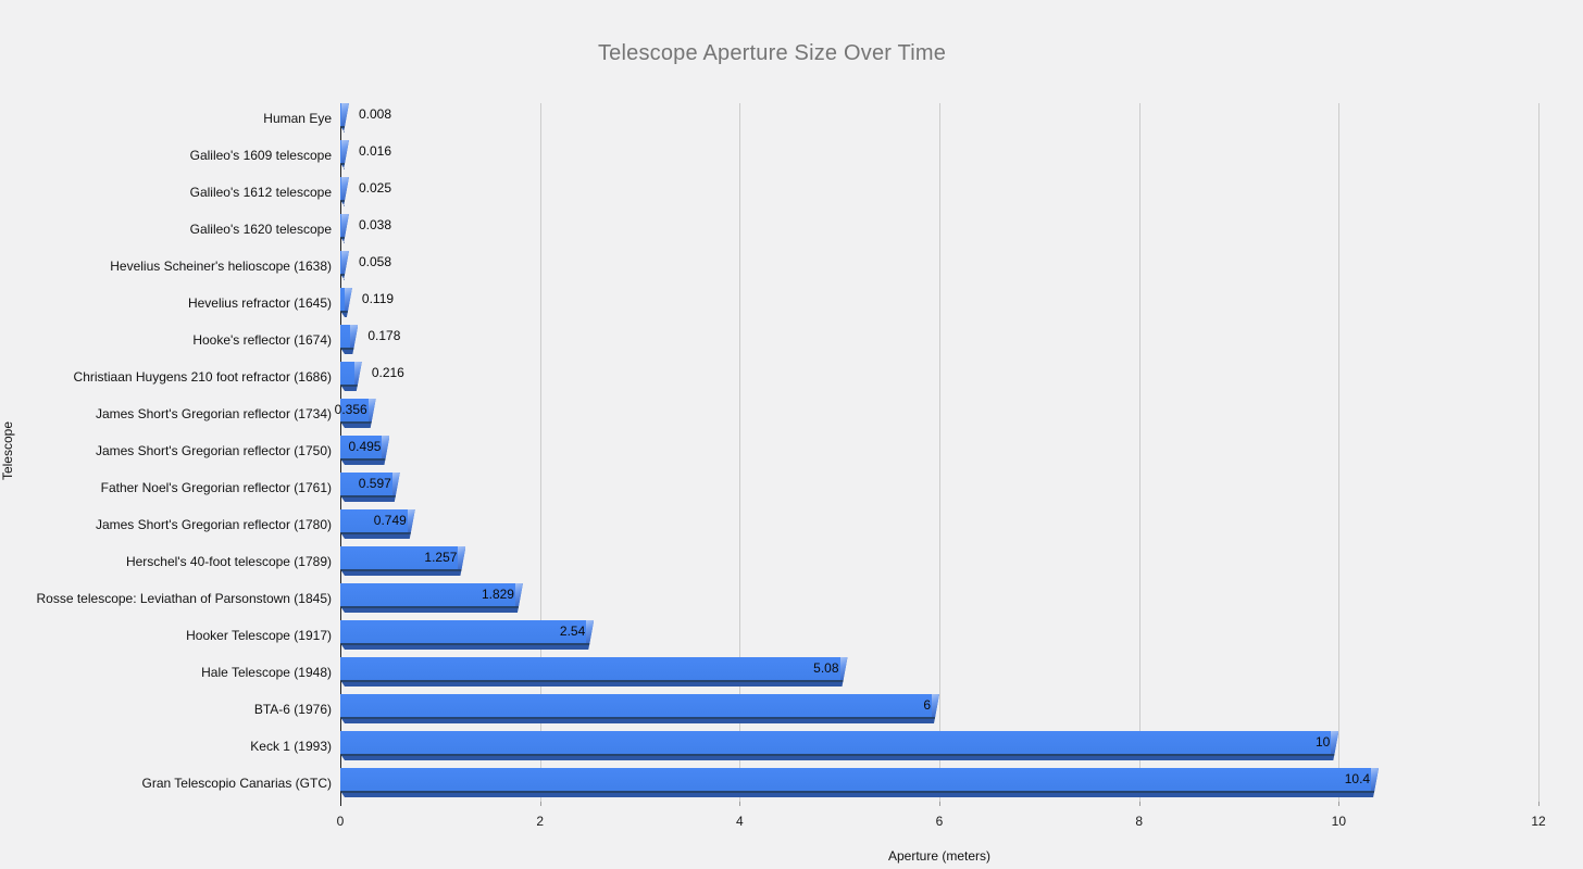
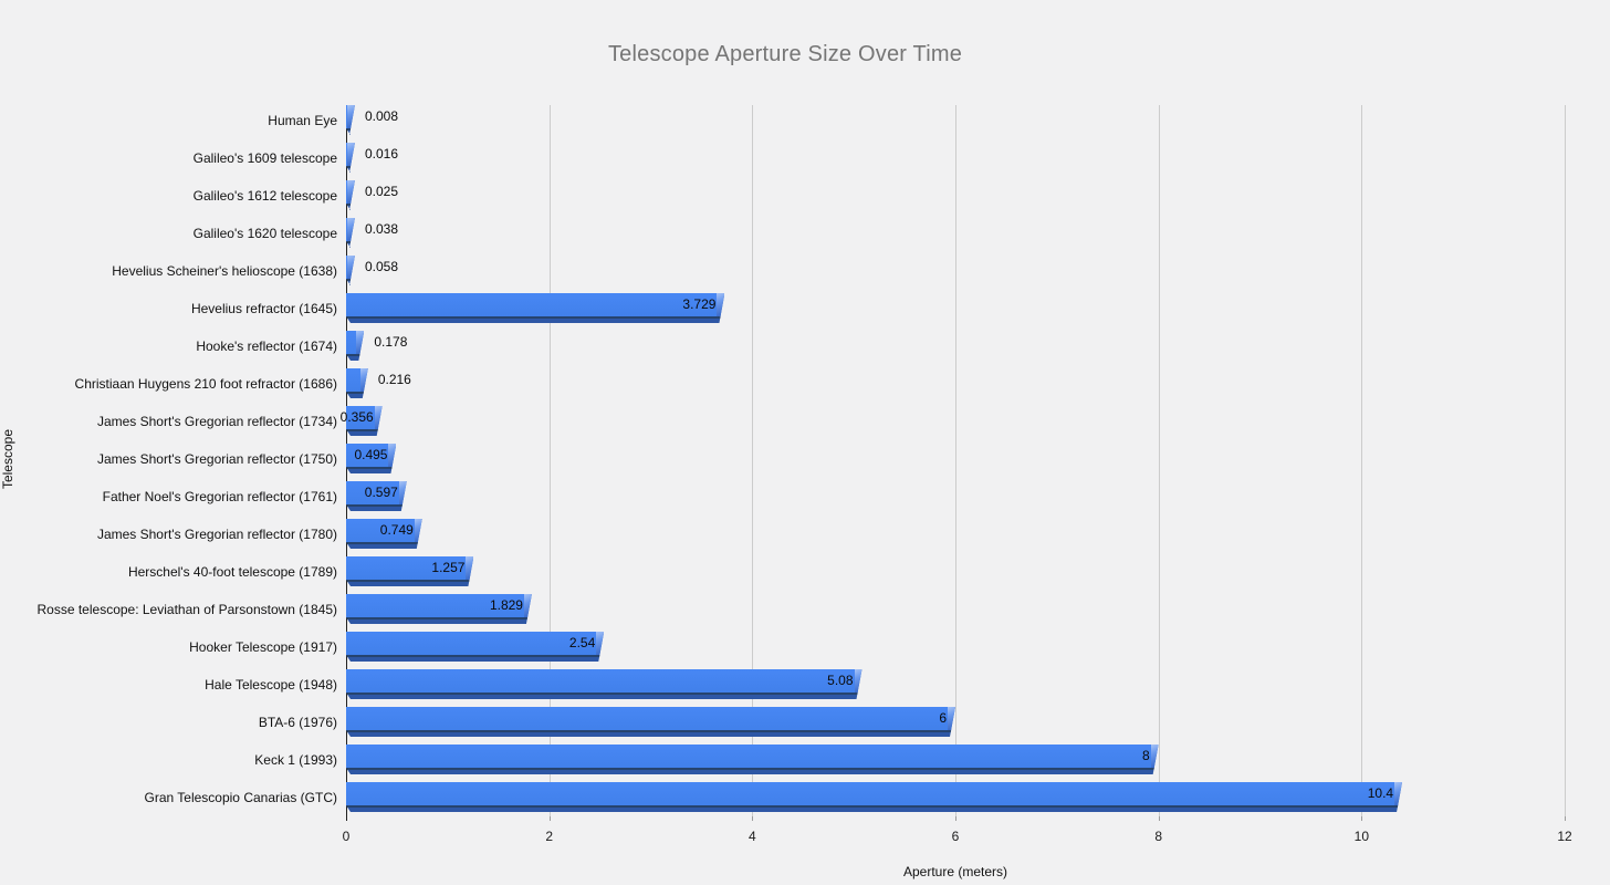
Hevelius refractor (1645): 0.119 -> 3.729
Keck 1 (1993): 10 -> 8
